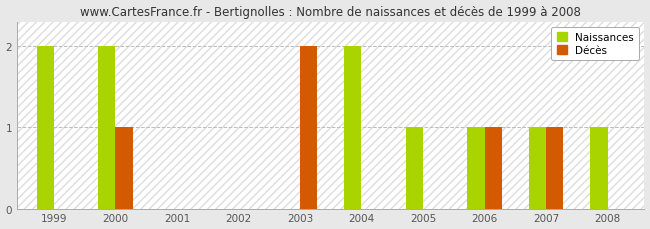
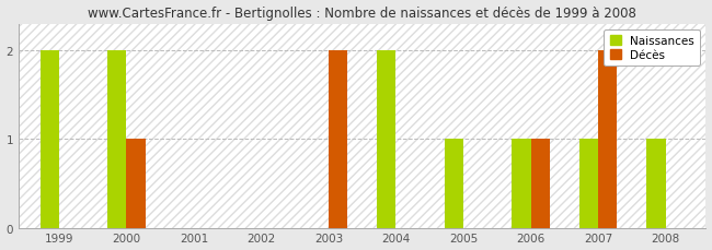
Décès/2007: 1 -> 2
